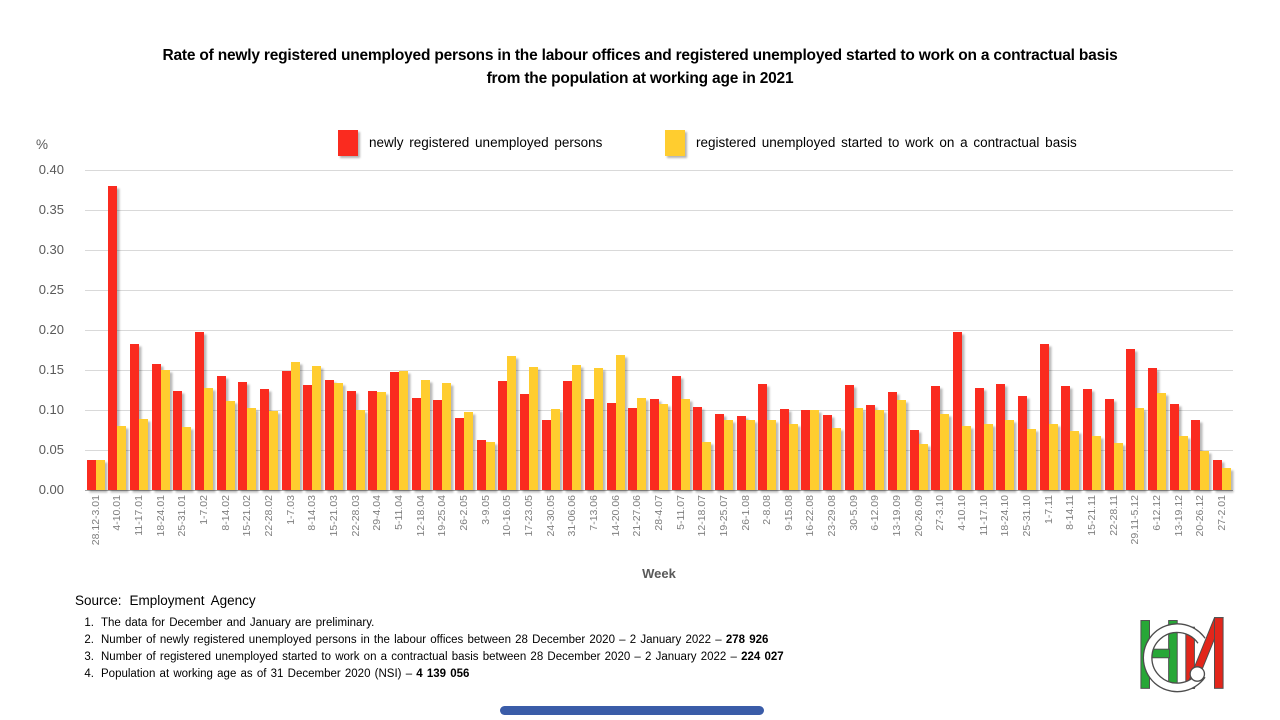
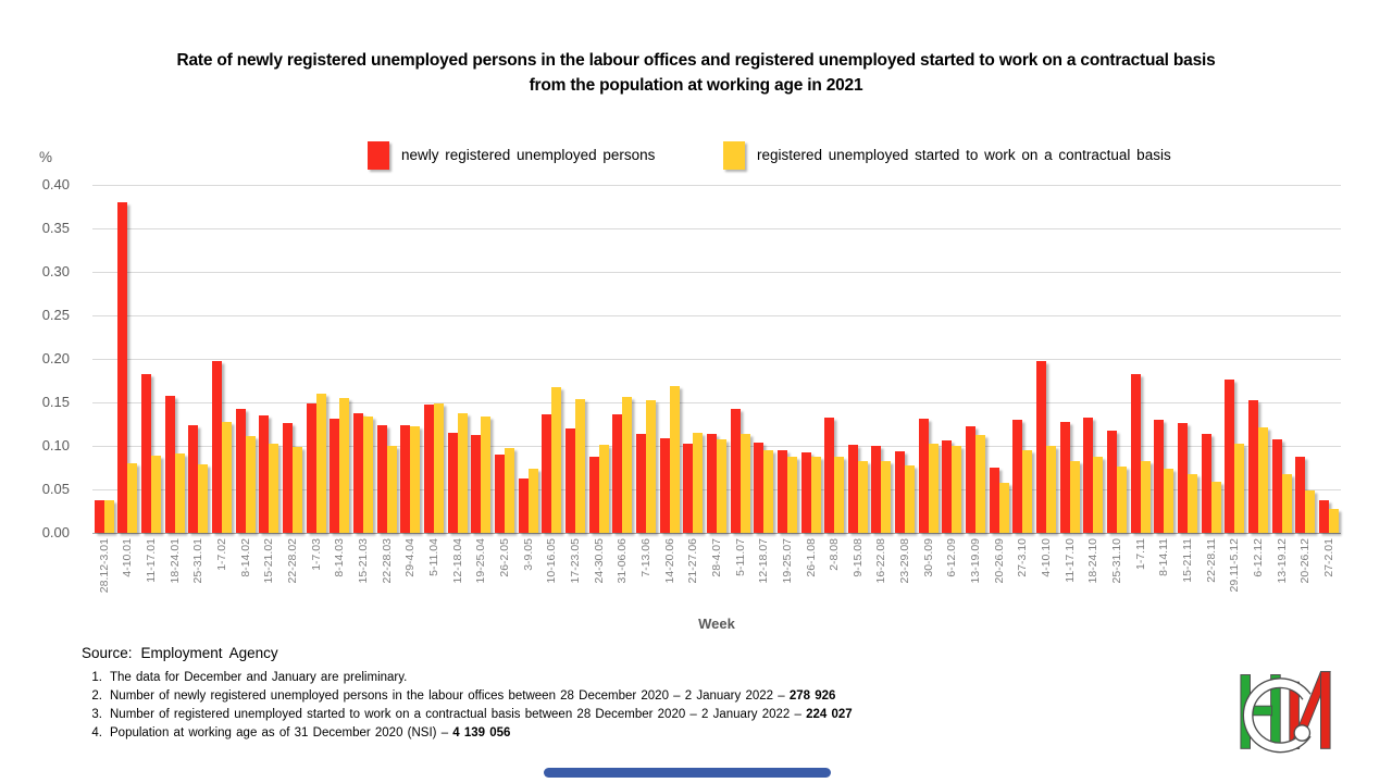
registered unemployed started to work on a contractual basis/18-24.01: 0.15 -> 0.09
registered unemployed started to work on a contractual basis/3-9.05: 0.06 -> 0.07
registered unemployed started to work on a contractual basis/12-18.07: 0.06 -> 0.10
registered unemployed started to work on a contractual basis/16-22.08: 0.10 -> 0.08
registered unemployed started to work on a contractual basis/4-10.10: 0.08 -> 0.10
